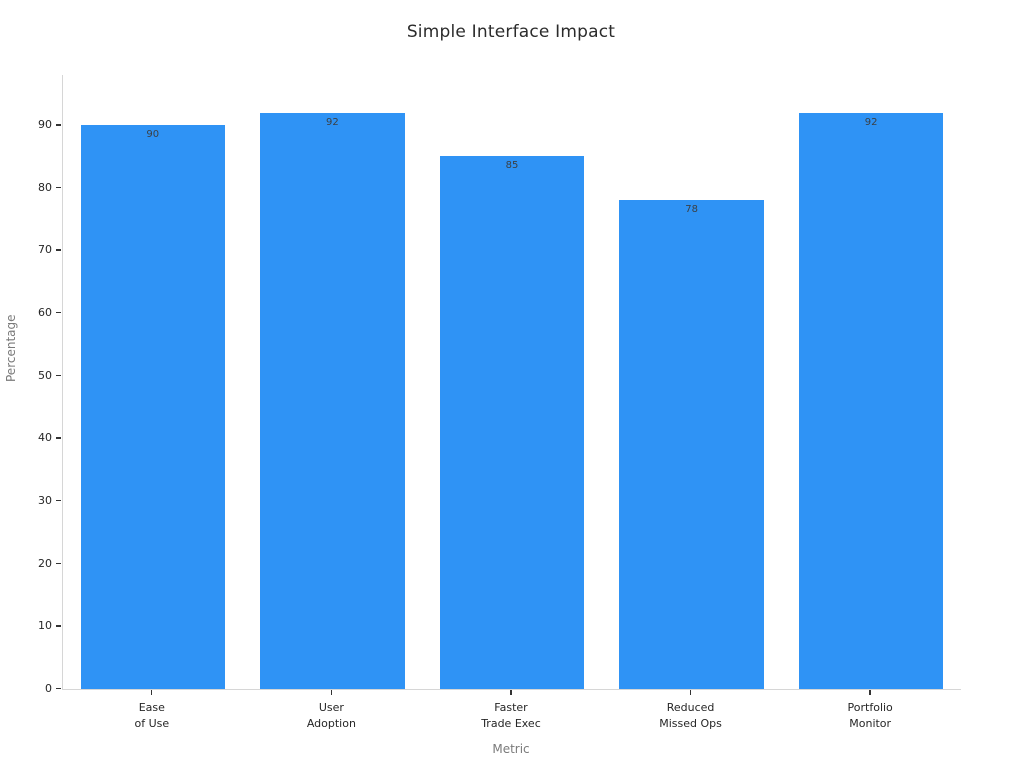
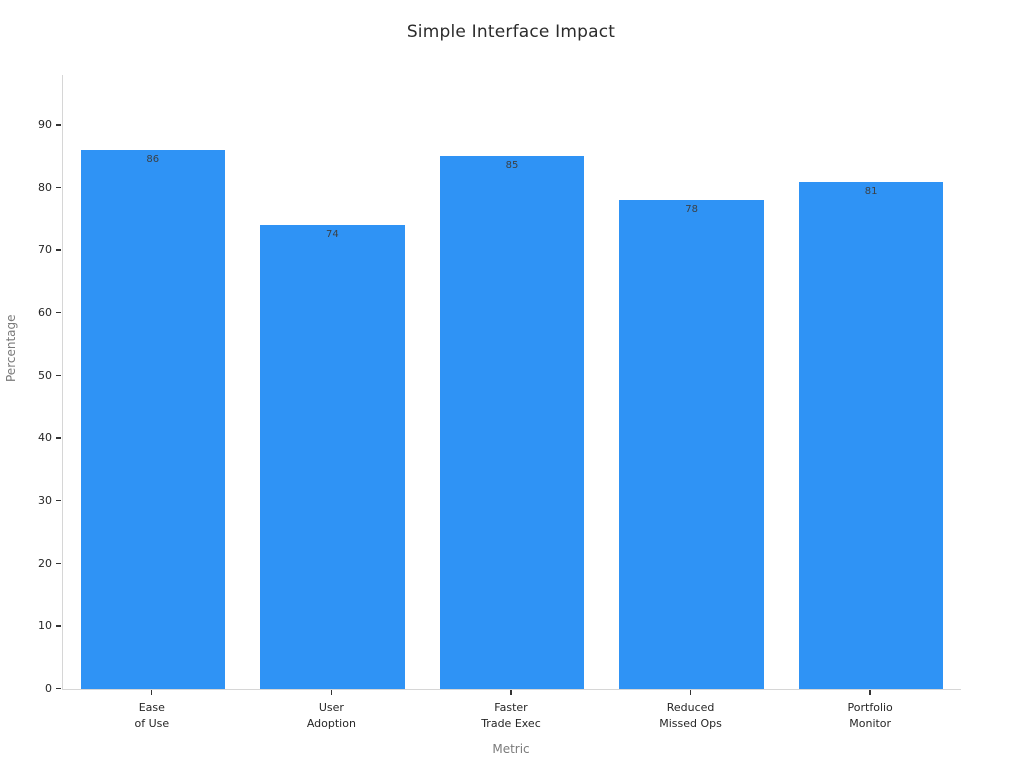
Ease of Use: 90 -> 86
User Adoption: 92 -> 74
Portfolio Monitor: 92 -> 81
